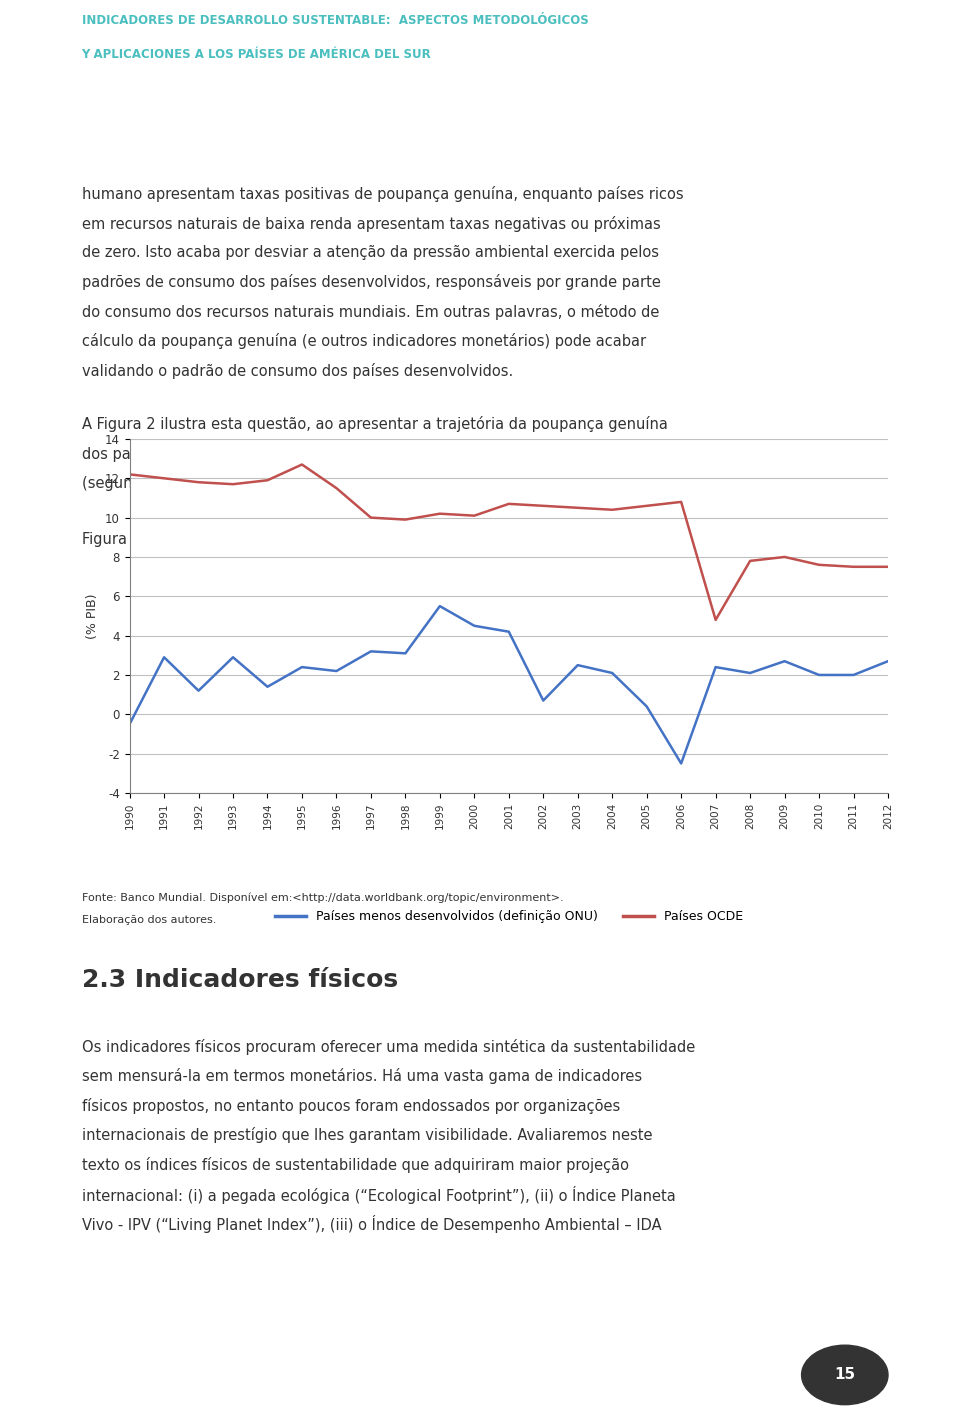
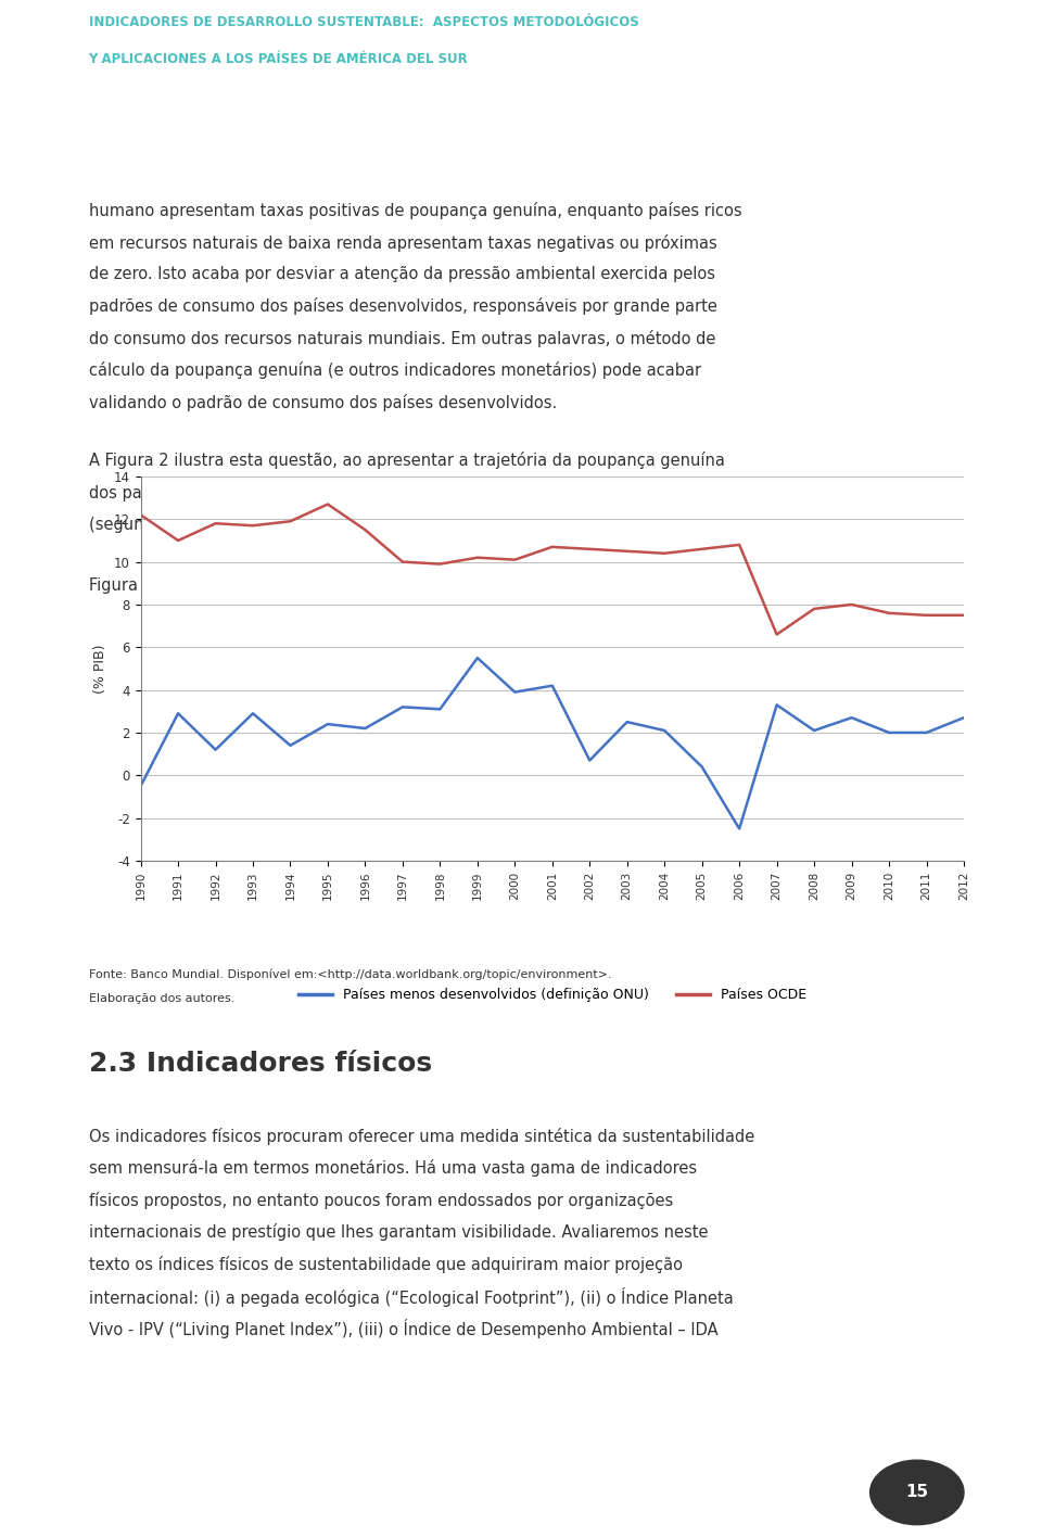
Países OCDE/1991: 12.0 -> 11.0
Países menos desenvolvidos (definição ONU)/2000: 4.5 -> 3.9
Países menos desenvolvidos (definição ONU)/2007: 2.4 -> 3.3
Países OCDE/2007: 4.8 -> 6.6
